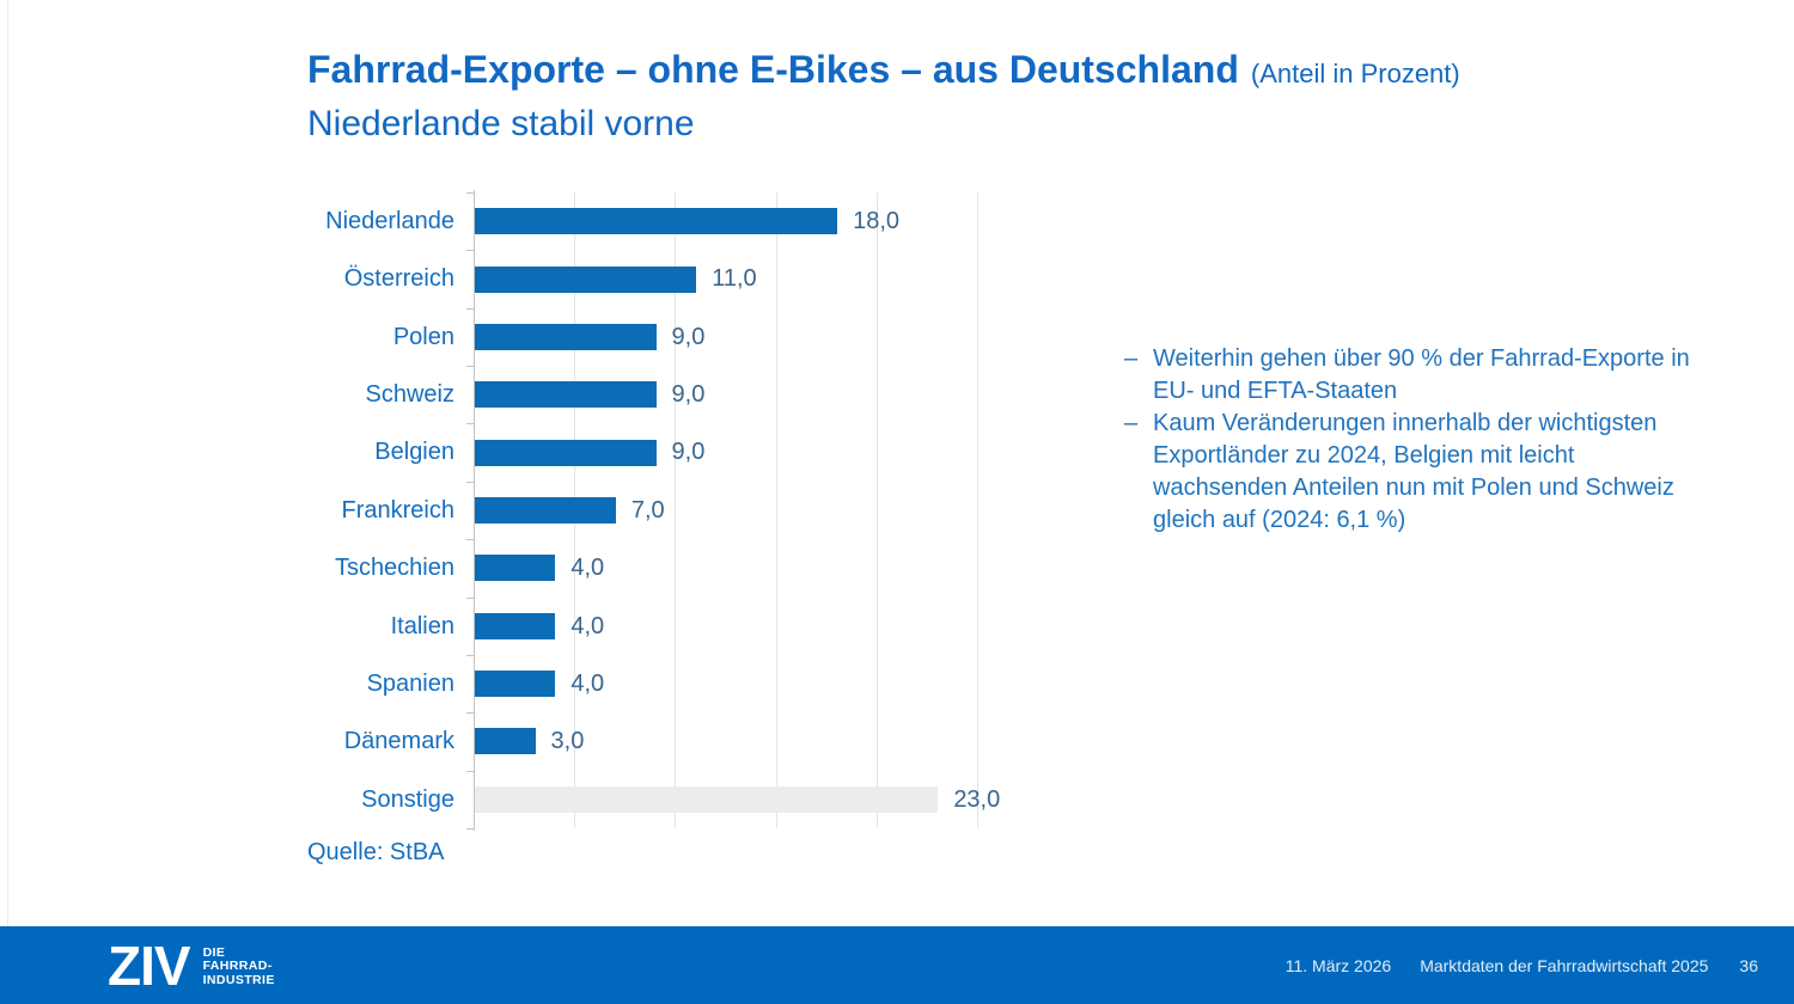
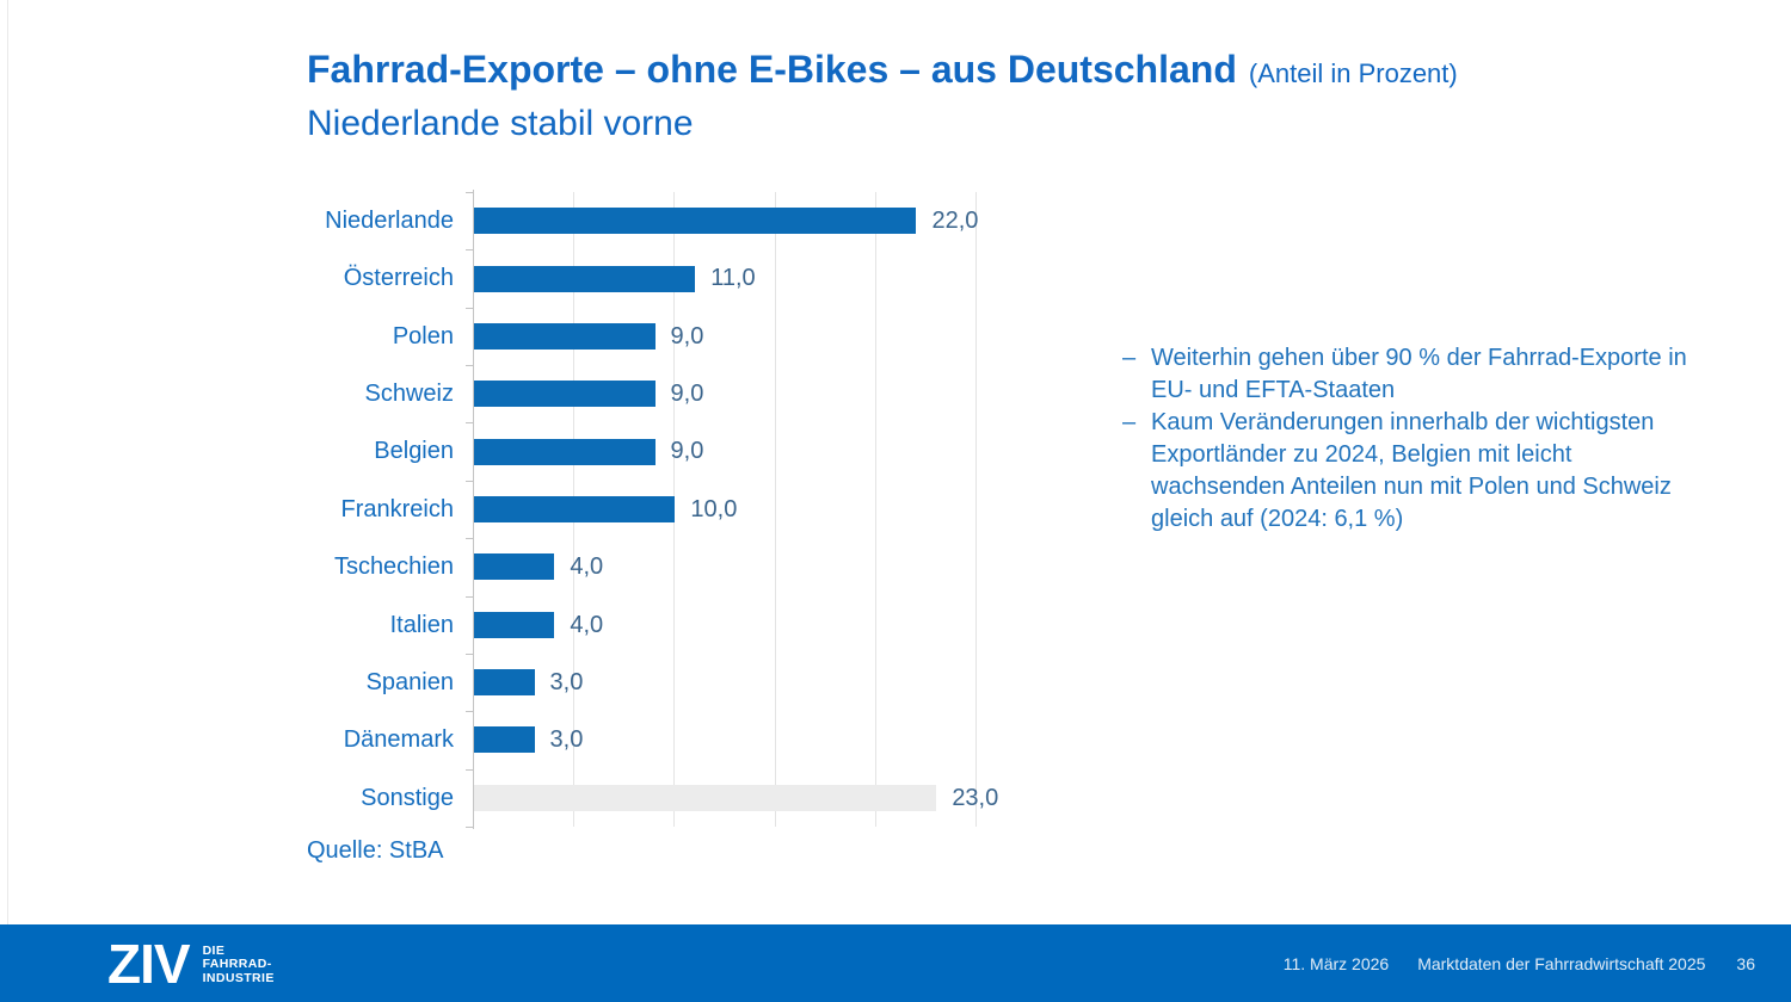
Niederlande: 18,0 -> 22,0
Frankreich: 7,0 -> 10,0
Spanien: 4,0 -> 3,0
